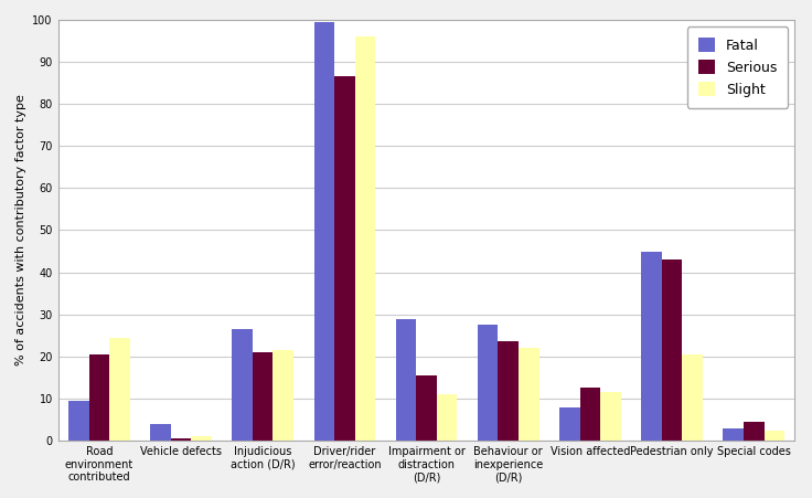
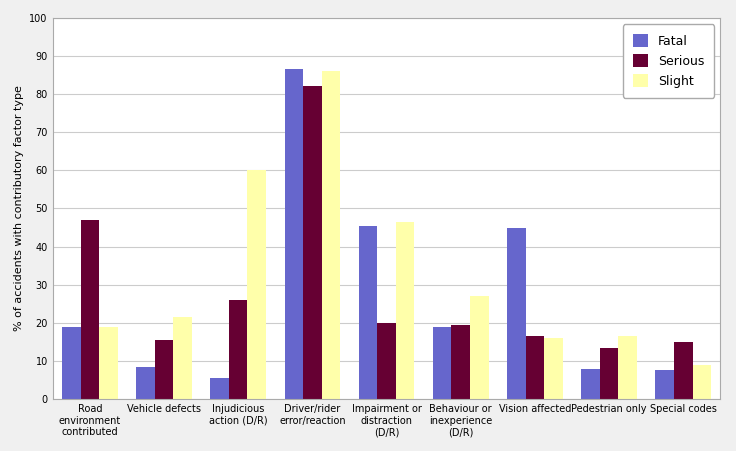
Fatal/Road environment contributed: 9.5 -> 19.0
Serious/Road environment contributed: 20.5 -> 47.0
Slight/Road environment contributed: 24.5 -> 19.0
Fatal/Vehicle defects: 4.0 -> 8.5
Serious/Vehicle defects: 0.5 -> 15.5
Slight/Vehicle defects: 1.0 -> 21.5
Fatal/Injudicious action (D/R): 26.5 -> 5.5
Serious/Injudicious action (D/R): 21.0 -> 26.0
Slight/Injudicious action (D/R): 21.5 -> 60.0
Fatal/Driver/rider error/reaction: 99.5 -> 86.5
Serious/Driver/rider error/reaction: 86.5 -> 82.0
Slight/Driver/rider error/reaction: 96.0 -> 86.0
Fatal/Impairment or distraction (D/R): 29.0 -> 45.5
Serious/Impairment or distraction (D/R): 15.5 -> 20.0
Slight/Impairment or distraction (D/R): 11.0 -> 46.5
Fatal/Behaviour or inexperience (D/R): 27.5 -> 19.0
Serious/Behaviour or inexperience (D/R): 23.5 -> 19.5
Slight/Behaviour or inexperience (D/R): 22.0 -> 27.0
Fatal/Vision affected: 8.0 -> 45.0
Serious/Vision affected: 12.5 -> 16.5
Slight/Vision affected: 11.5 -> 16.0
Fatal/Pedestrian only: 45.0 -> 8.0
Serious/Pedestrian only: 43.0 -> 13.5
Slight/Pedestrian only: 20.5 -> 16.5
Fatal/Special codes: 3.0 -> 7.5
Serious/Special codes: 4.5 -> 15.0
Slight/Special codes: 2.5 -> 9.0
